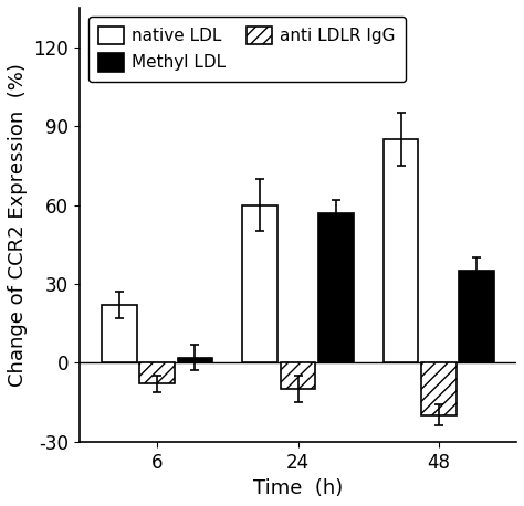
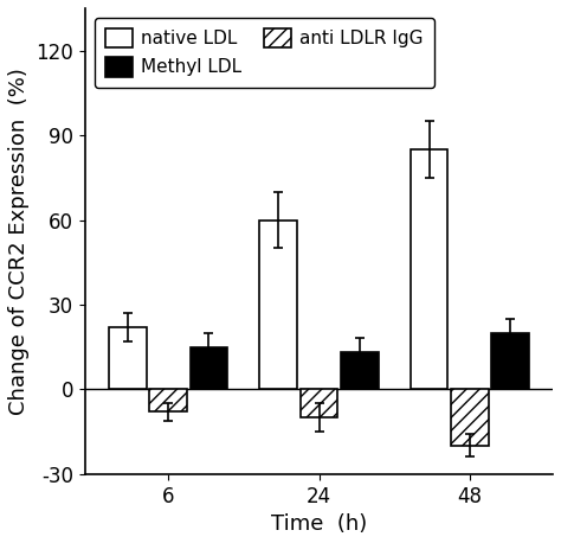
Methyl LDL/6: 2 -> 15
Methyl LDL/24: 57 -> 13
Methyl LDL/48: 35 -> 20
